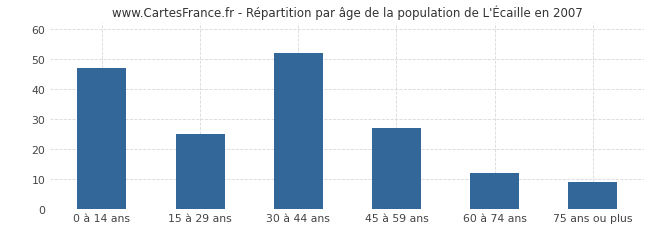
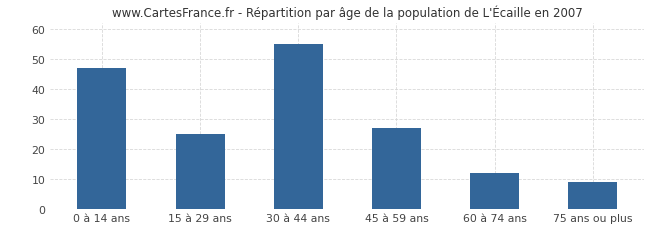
30 à 44 ans: 52 -> 55
